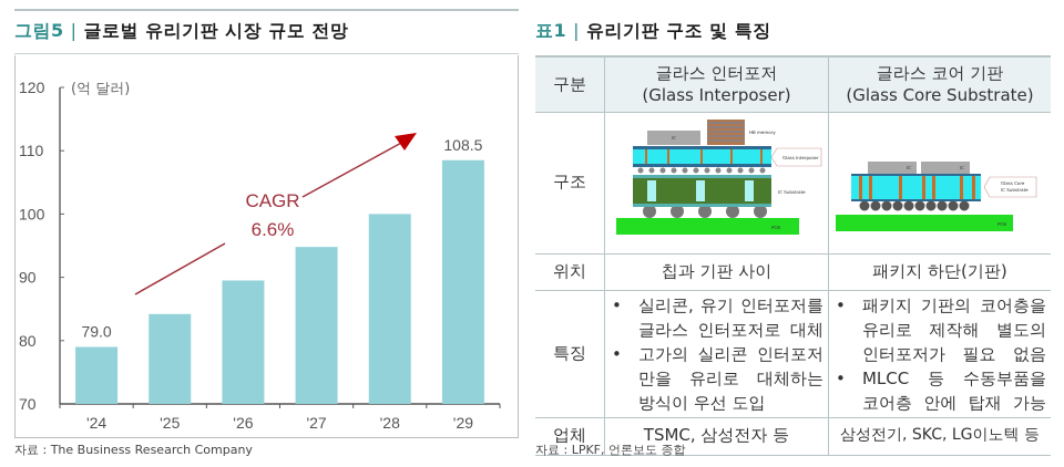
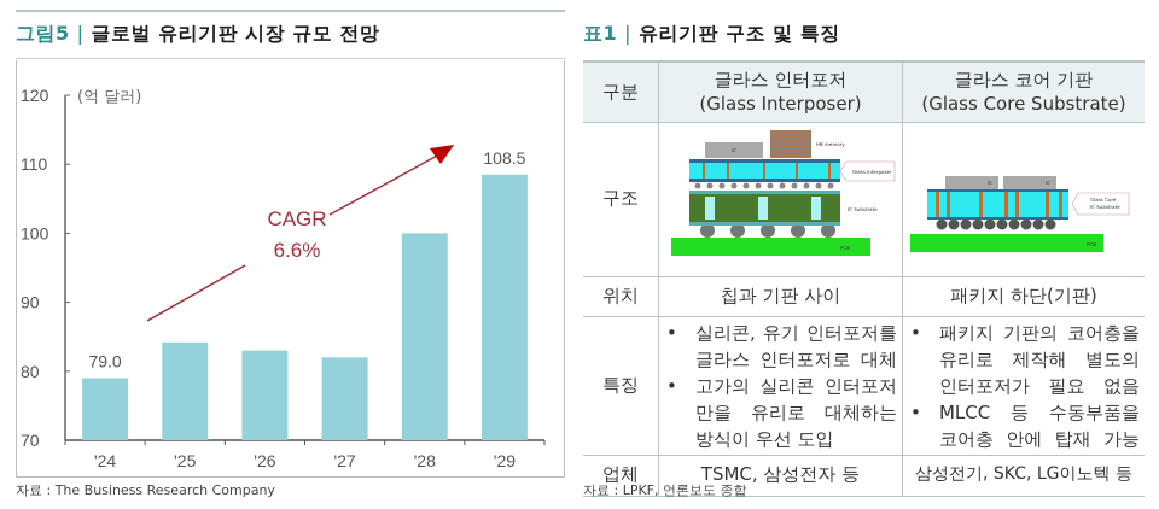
'26: 90 -> 83
'27: 95 -> 82
